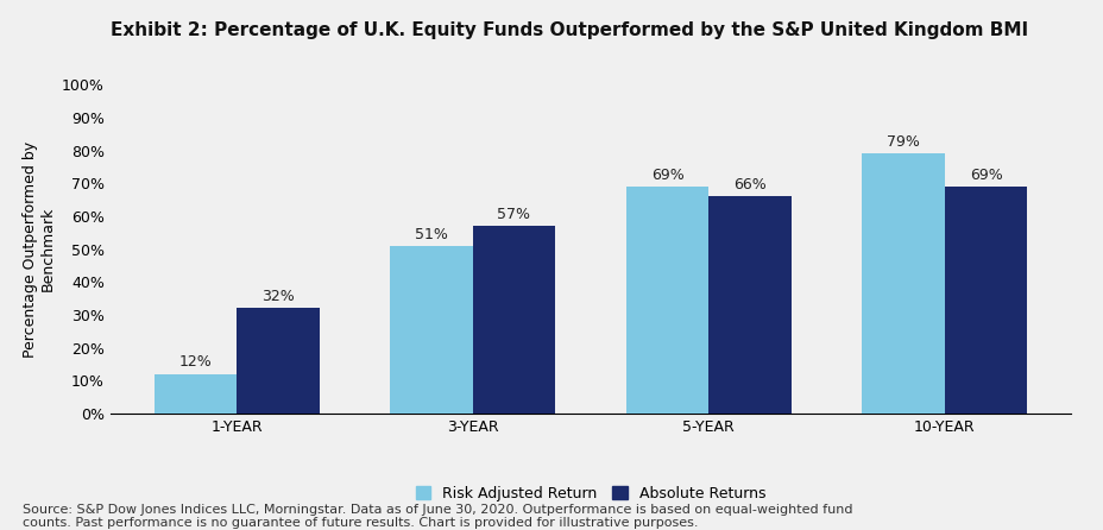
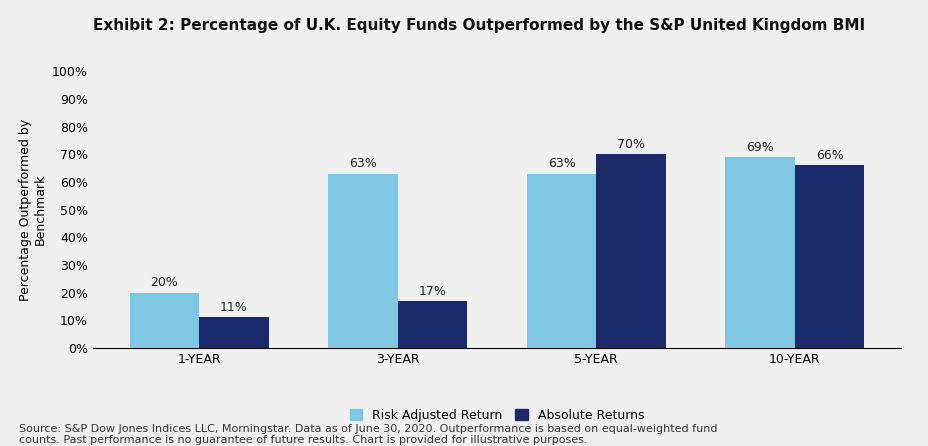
Risk Adjusted Return/1-YEAR: 12% -> 20%
Absolute Returns/1-YEAR: 32% -> 11%
Risk Adjusted Return/3-YEAR: 51% -> 63%
Absolute Returns/3-YEAR: 57% -> 17%
Risk Adjusted Return/5-YEAR: 69% -> 63%
Absolute Returns/5-YEAR: 66% -> 70%
Risk Adjusted Return/10-YEAR: 79% -> 69%
Absolute Returns/10-YEAR: 69% -> 66%
